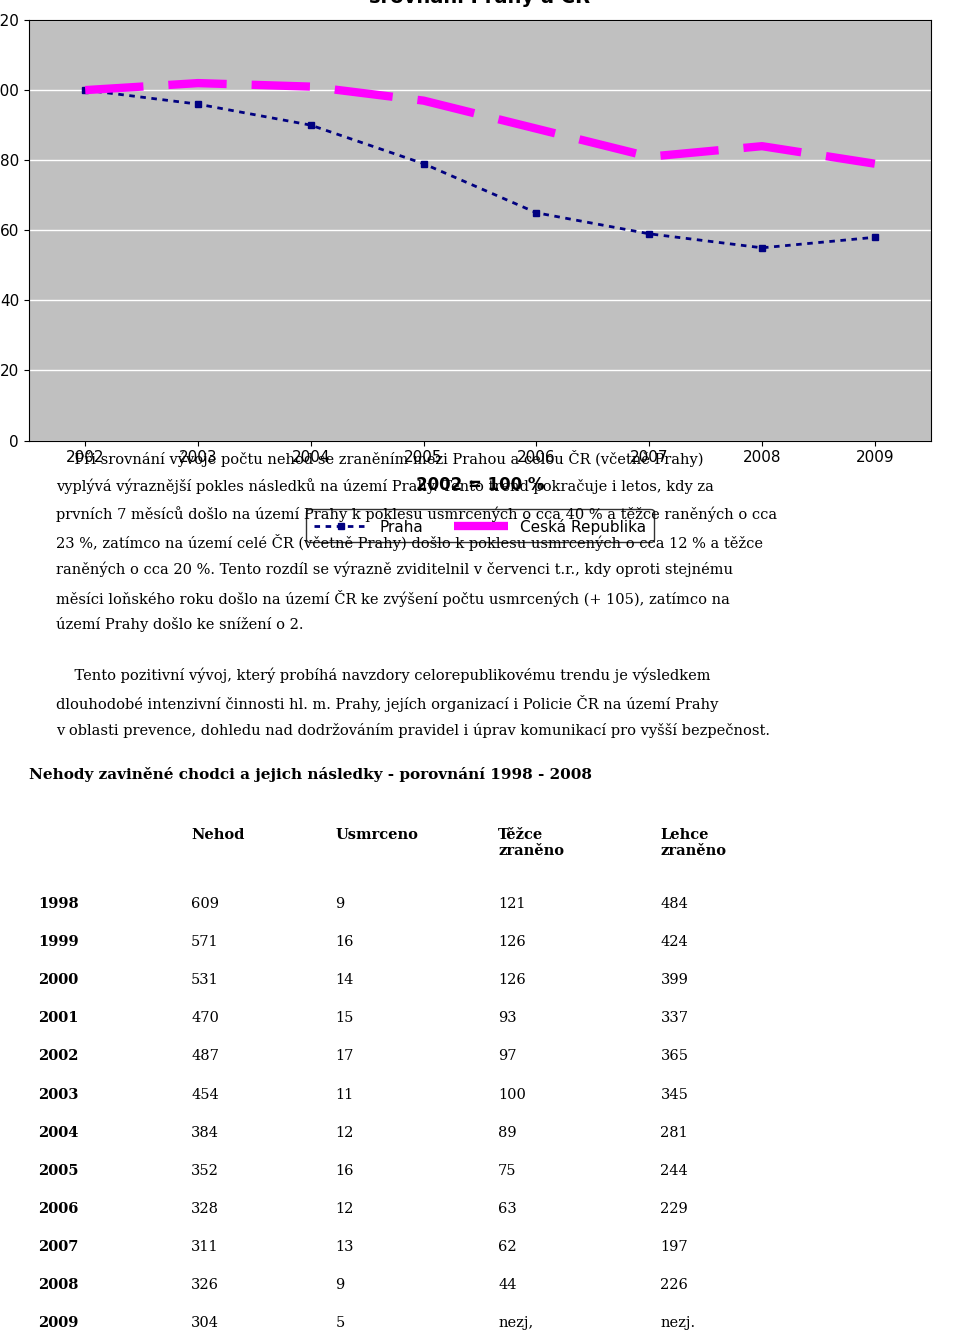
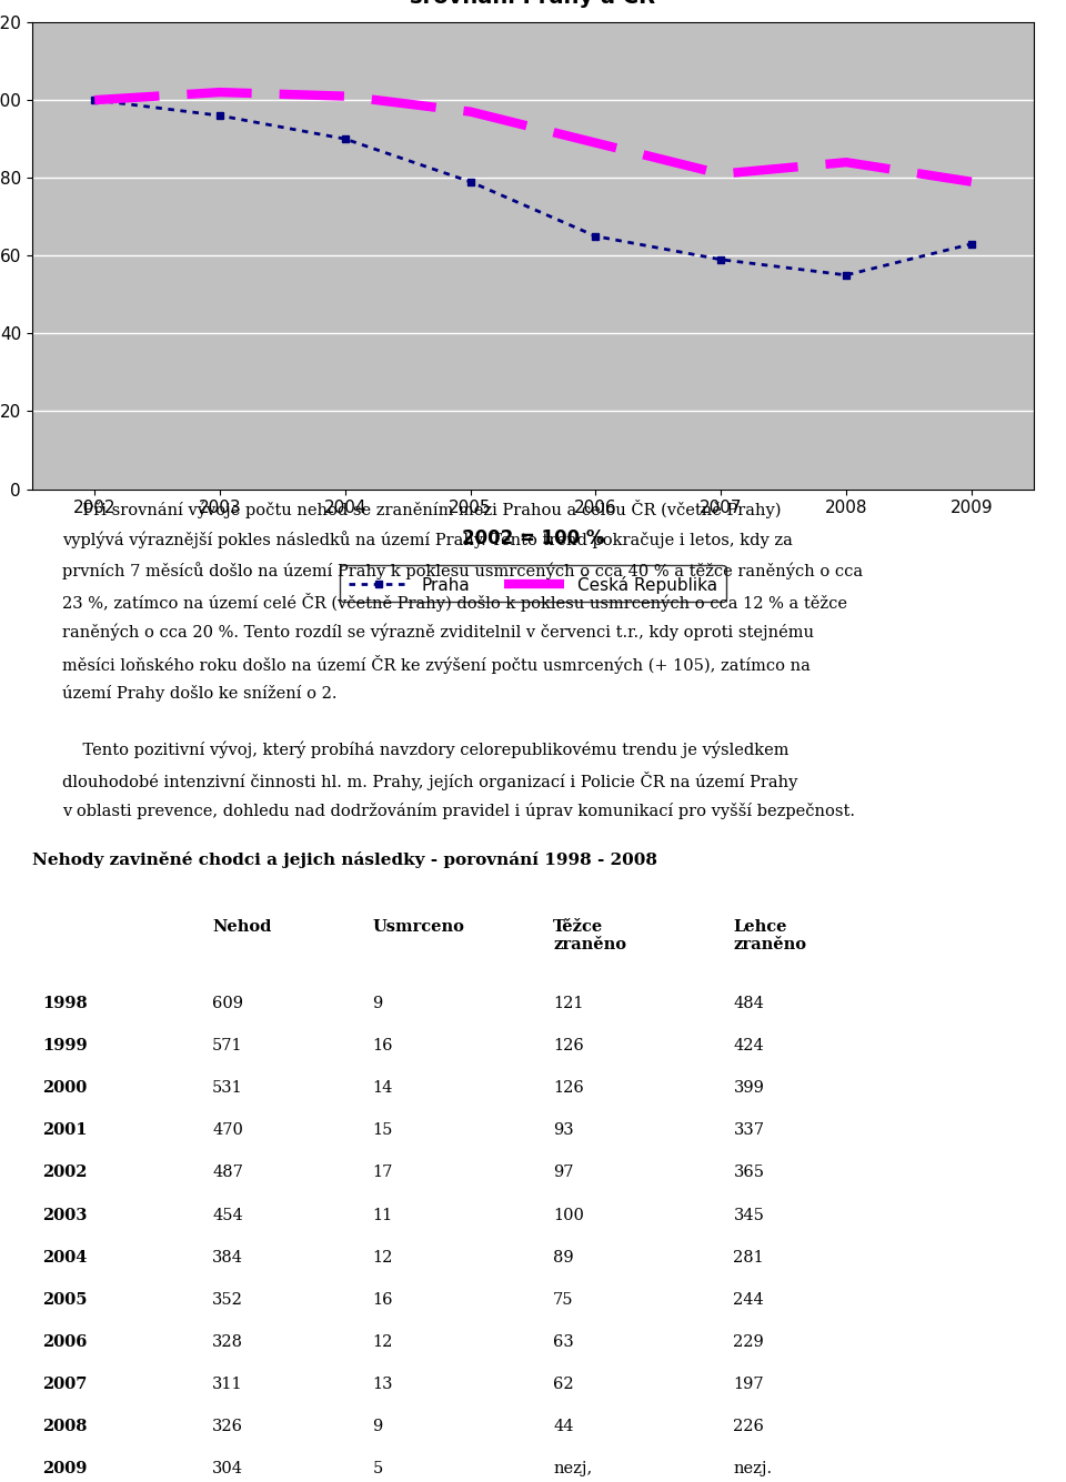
Praha/2009: 58 -> 63
